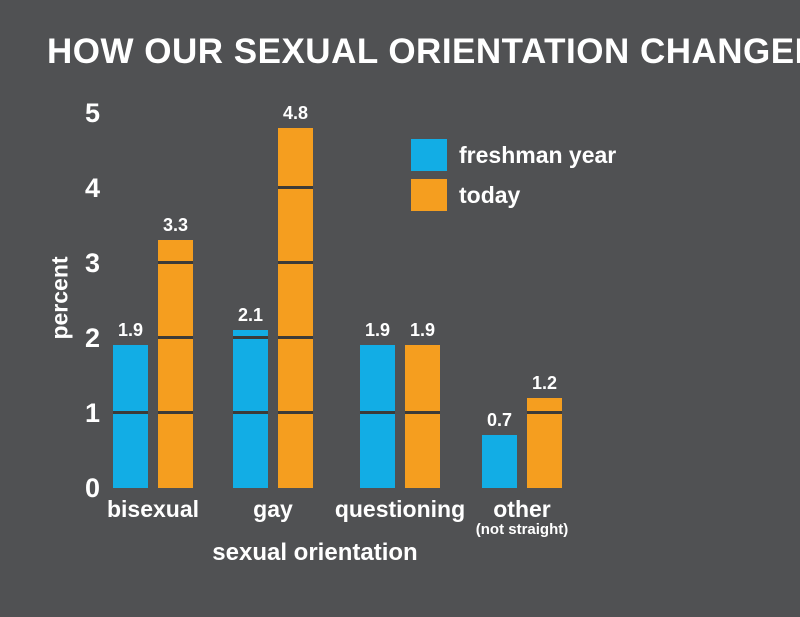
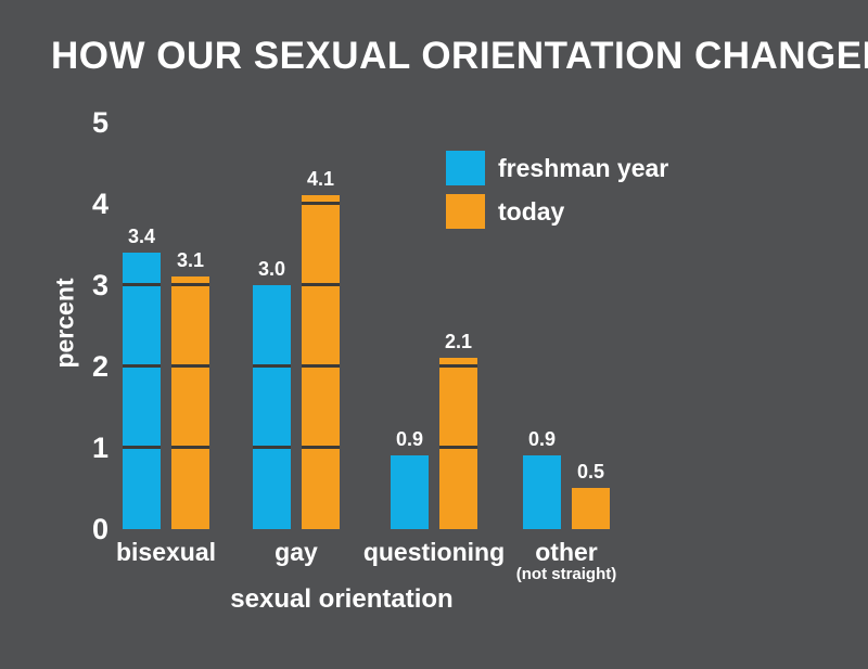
freshman year/bisexual: 1.9 -> 3.4
today/bisexual: 3.3 -> 3.1
freshman year/gay: 2.1 -> 3.0
today/gay: 4.8 -> 4.1
freshman year/questioning: 1.9 -> 0.9
today/questioning: 1.9 -> 2.1
freshman year/other: 0.7 -> 0.9
today/other: 1.2 -> 0.5
